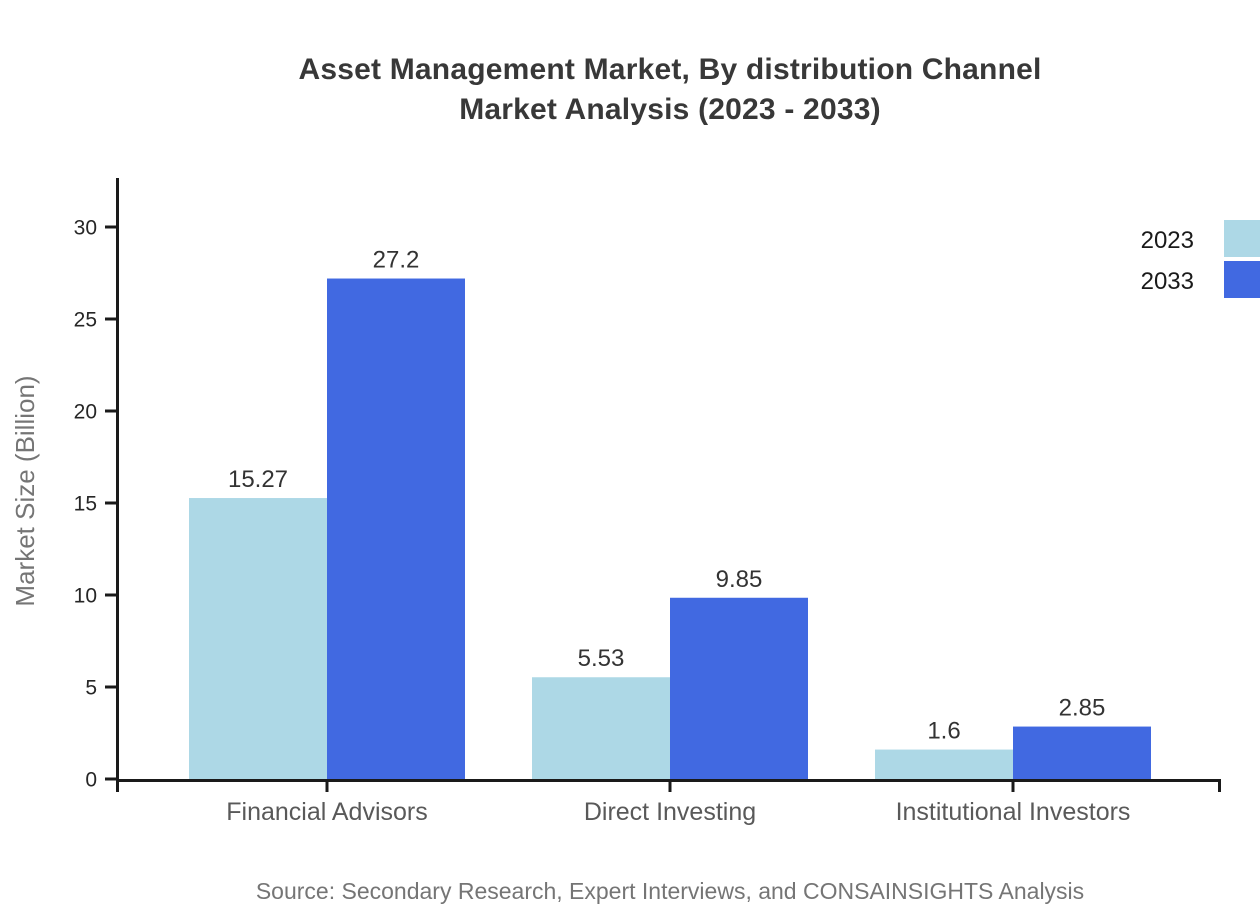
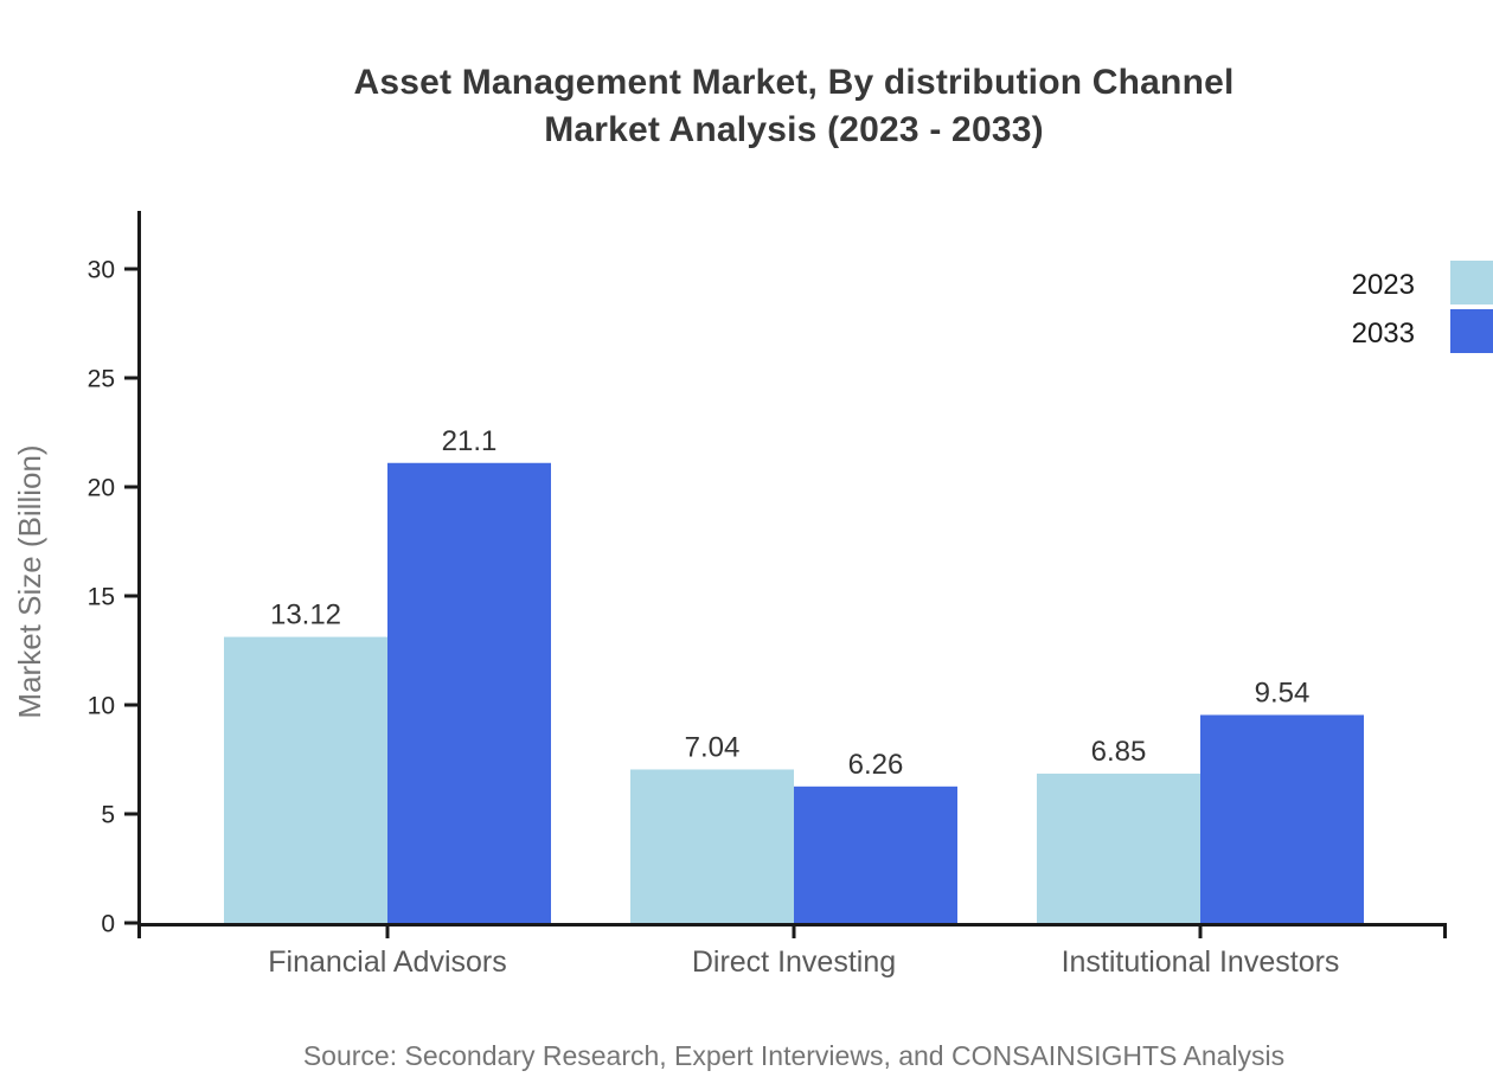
2023/Financial Advisors: 15.27 -> 13.12
2033/Financial Advisors: 27.2 -> 21.1
2023/Direct Investing: 5.53 -> 7.04
2033/Direct Investing: 9.85 -> 6.26
2023/Institutional Investors: 1.6 -> 6.85
2033/Institutional Investors: 2.85 -> 9.54
